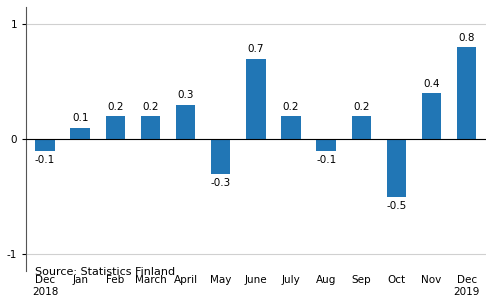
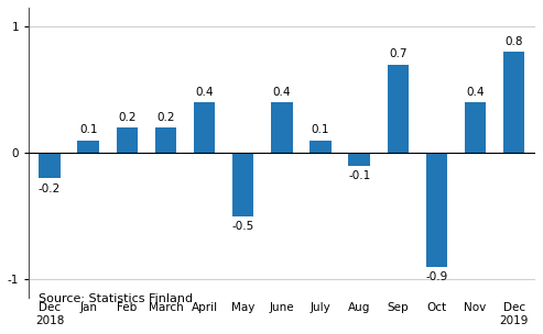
Dec 2018: -0.1 -> -0.2
April: 0.3 -> 0.4
May: -0.3 -> -0.5
June: 0.7 -> 0.4
July: 0.2 -> 0.1
Sep: 0.2 -> 0.7
Oct: -0.5 -> -0.9
